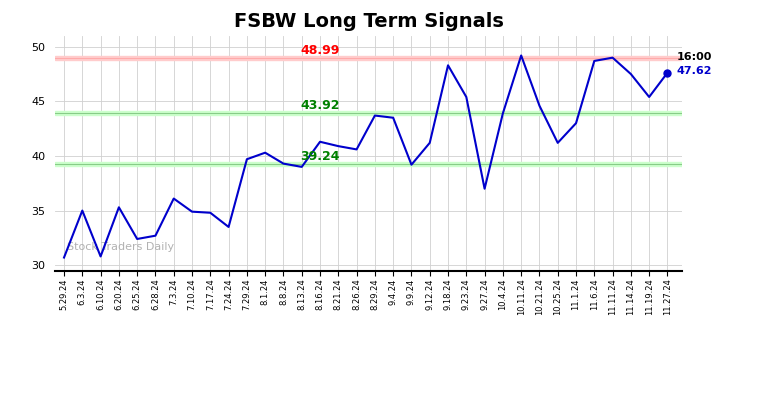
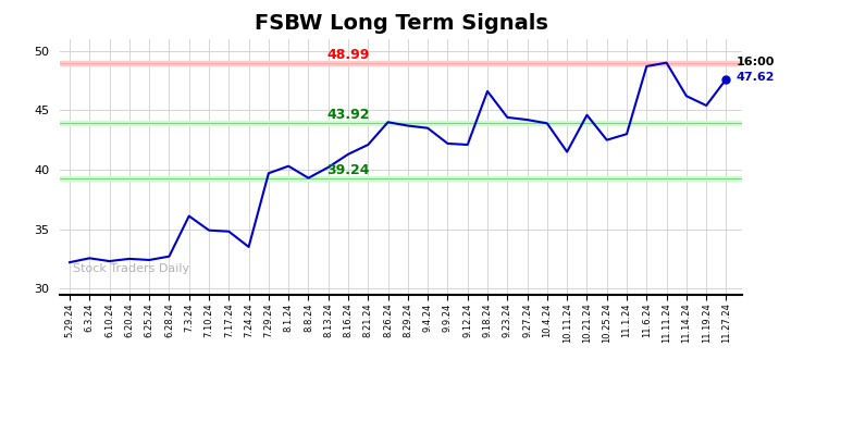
5.29.24: 30.7 -> 32.2
6.3.24: 35.0 -> 32.5
6.10.24: 30.8 -> 32.3
6.20.24: 35.3 -> 32.5
8.13.24: 39.0 -> 40.2
8.21.24: 40.9 -> 42.1
8.26.24: 40.6 -> 44.0
9.9.24: 39.2 -> 42.2
9.12.24: 41.2 -> 42.1
9.18.24: 48.3 -> 46.6
9.23.24: 45.4 -> 44.4
9.27.24: 37.0 -> 44.2
10.11.24: 49.2 -> 41.5
10.25.24: 41.2 -> 42.5
11.14.24: 47.5 -> 46.2
